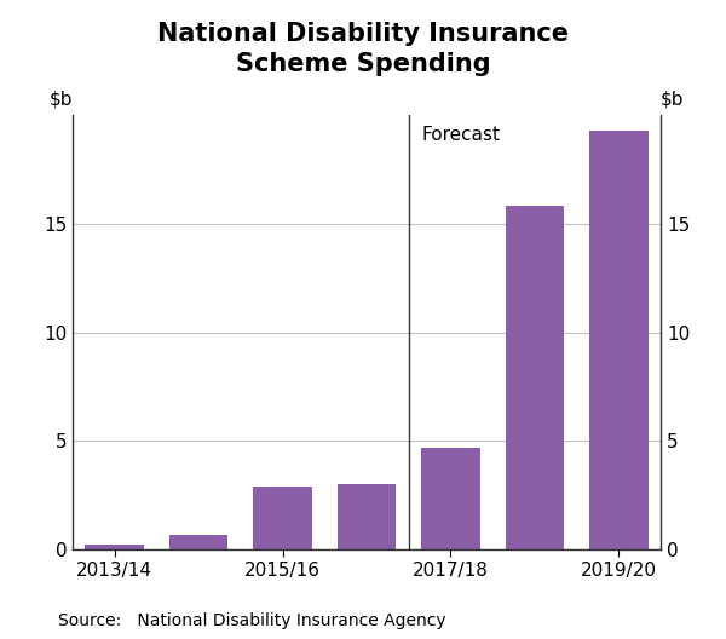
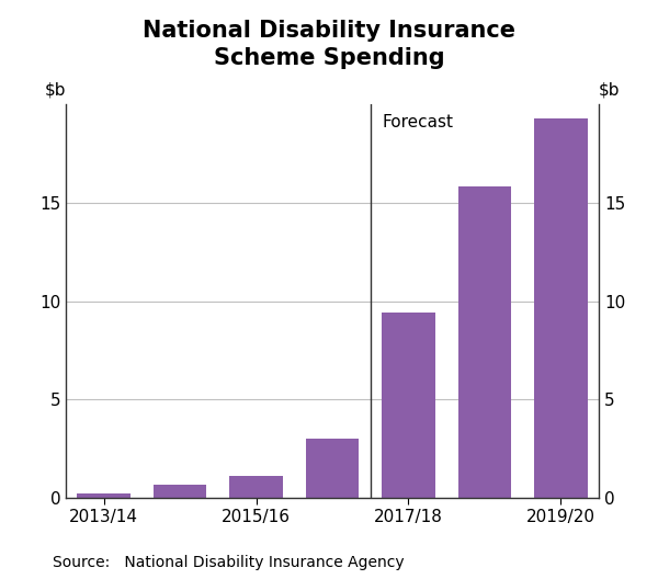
2015/16: 2.9 -> 1.1
2017/18: 4.7 -> 9.4
